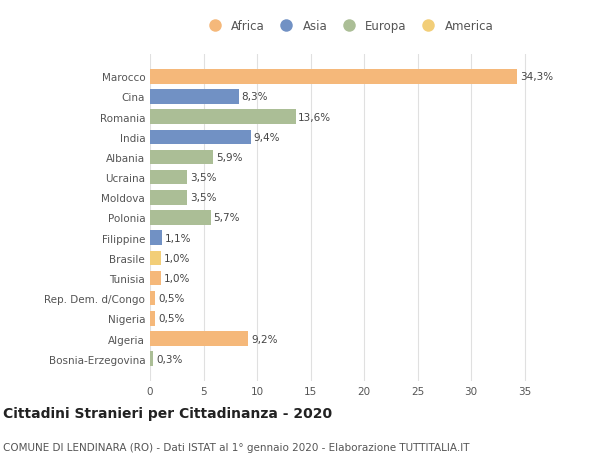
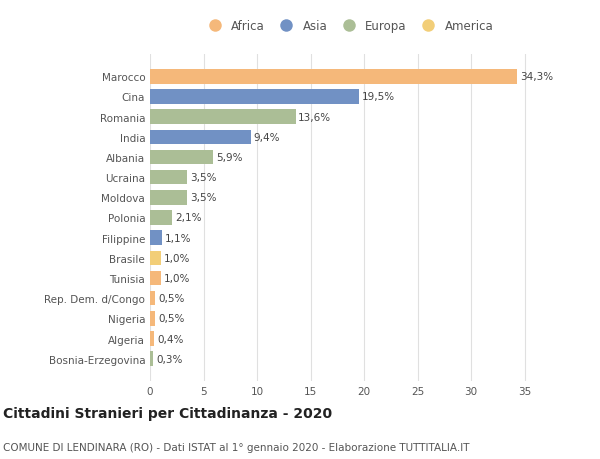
Cina: 8,3% -> 19,5%
Polonia: 5,7% -> 2,1%
Algeria: 9,2% -> 0,4%
